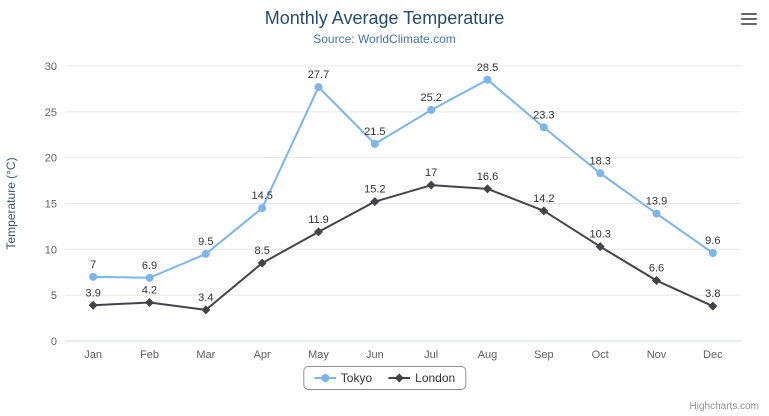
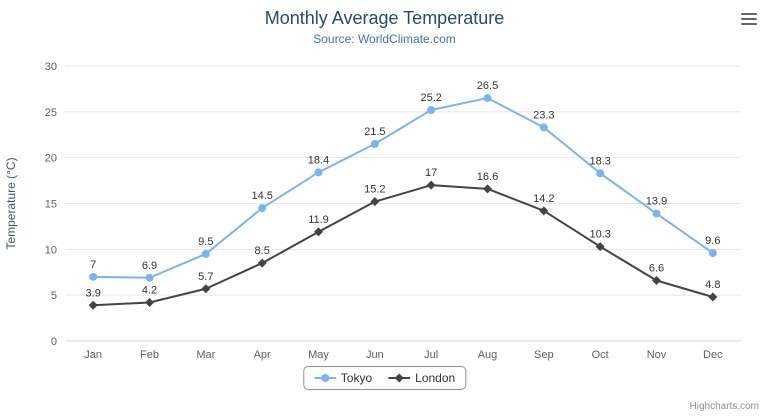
London/Mar: 3.4 -> 5.7
Tokyo/May: 27.7 -> 18.4
Tokyo/Aug: 28.5 -> 26.5
London/Dec: 3.8 -> 4.8
